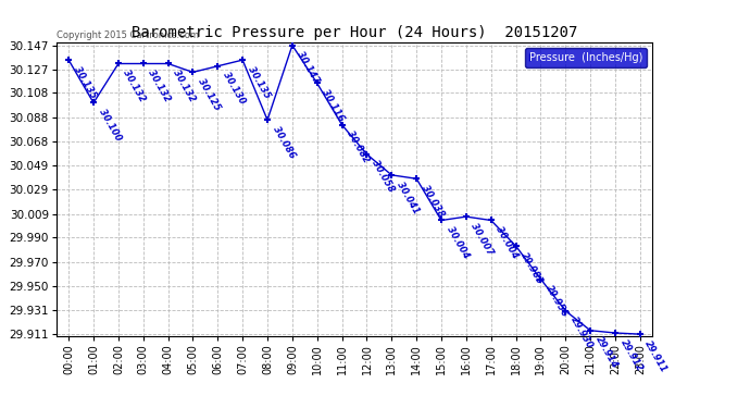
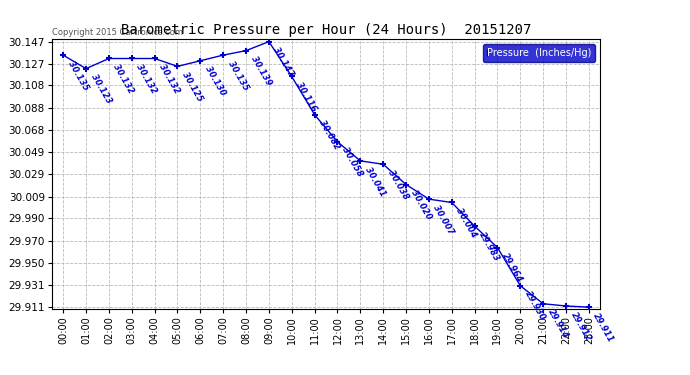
01:00: 30.100 -> 30.123
08:00: 30.086 -> 30.139
15:00: 30.004 -> 30.020
19:00: 29.956 -> 29.964
